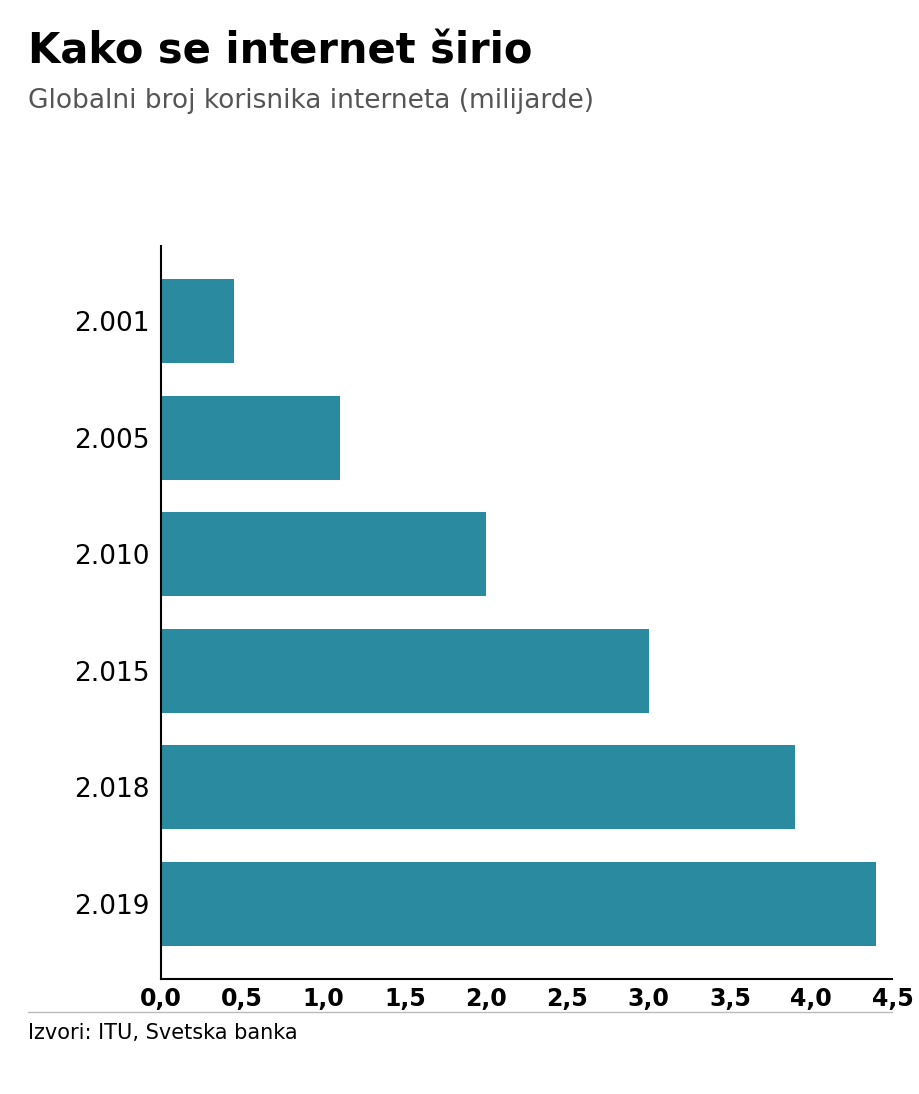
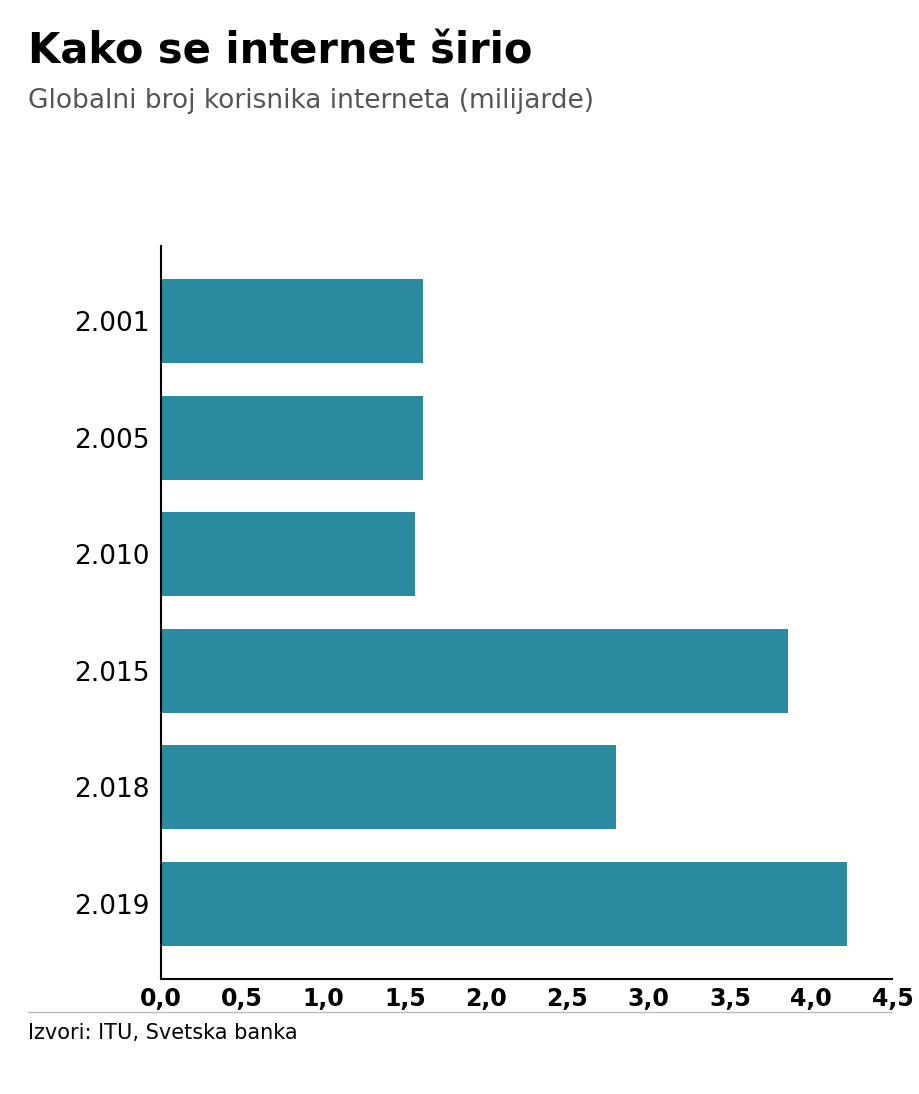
2.001: 0,45 -> 1,61
2.005: 1,10 -> 1,61
2.010: 2,00 -> 1,56
2.015: 3,00 -> 3,86
2.018: 3,90 -> 2,80
2.019: 4,40 -> 4,22
